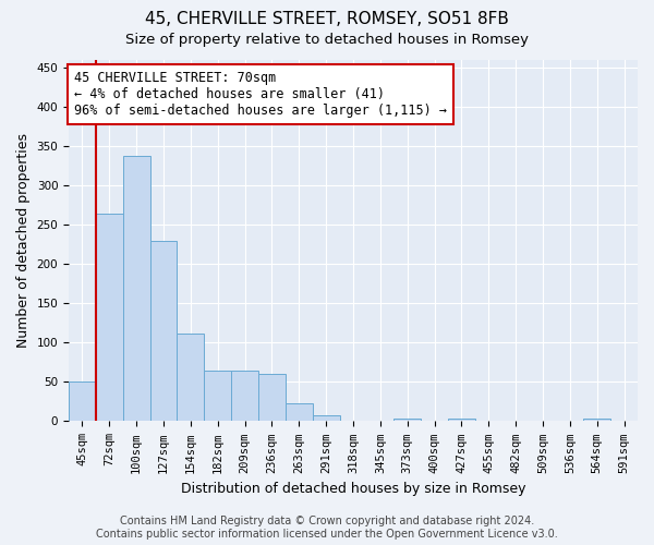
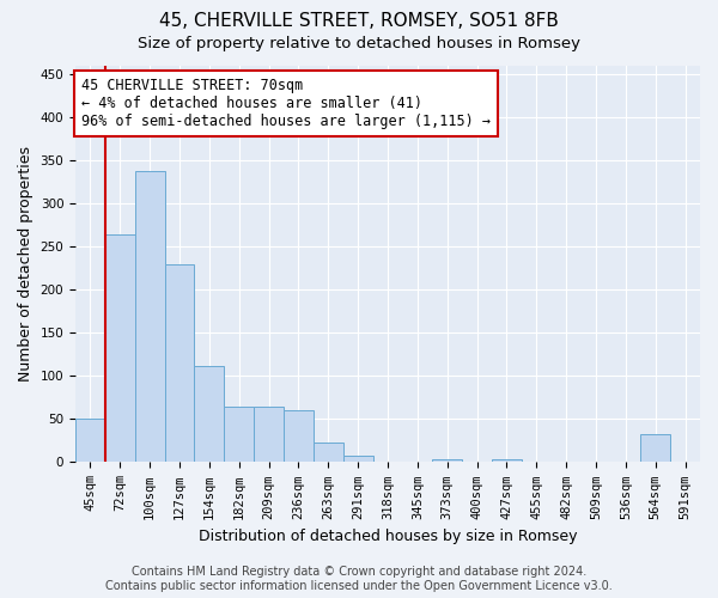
564sqm: 3 -> 32
